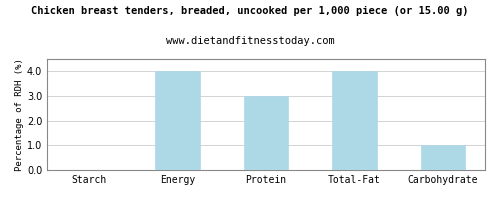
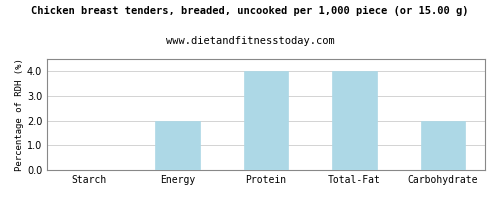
Energy: 4 -> 2
Protein: 3 -> 4
Carbohydrate: 1 -> 2
